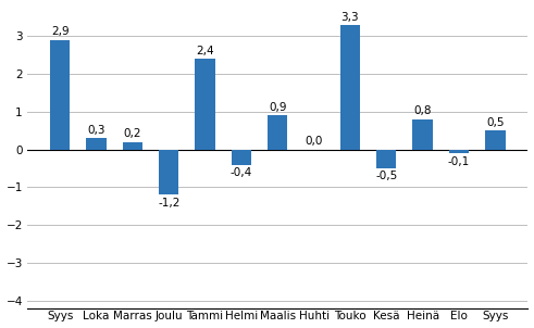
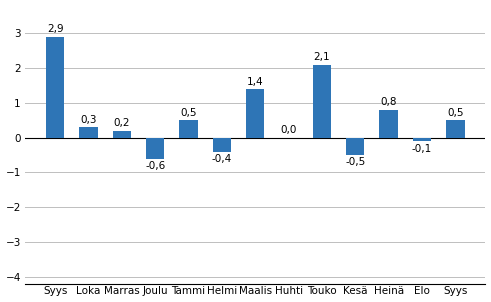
Joulu: -1,2 -> -0,6
Tammi: 2,4 -> 0,5
Maalis: 0,9 -> 1,4
Touko: 3,3 -> 2,1
